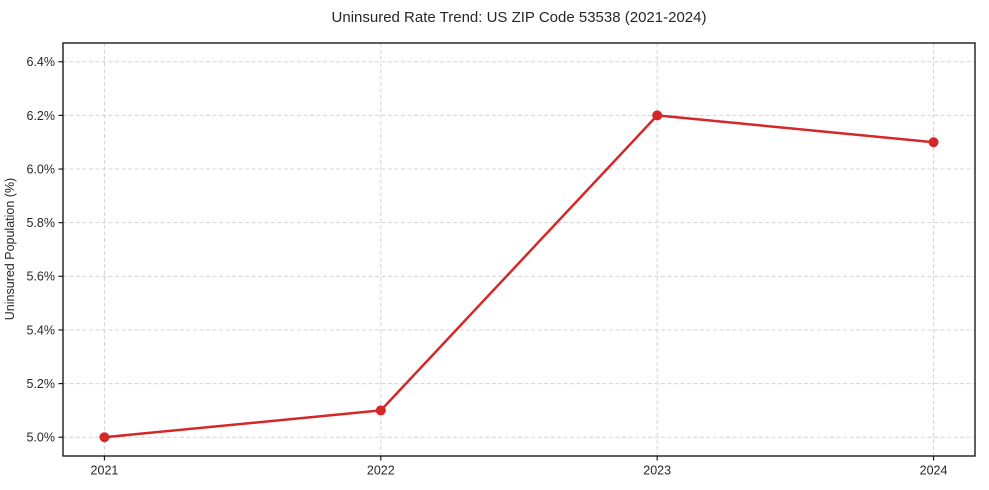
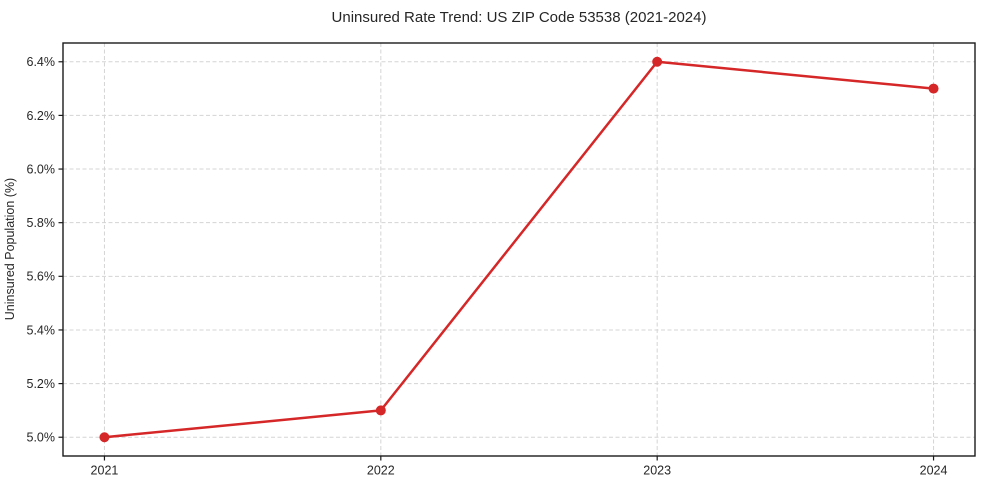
2023: 6.2% -> 6.4%
2024: 6.1% -> 6.3%
